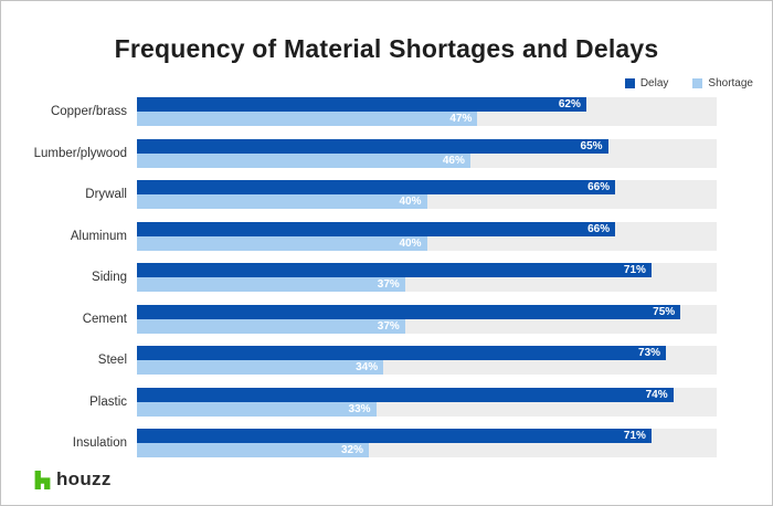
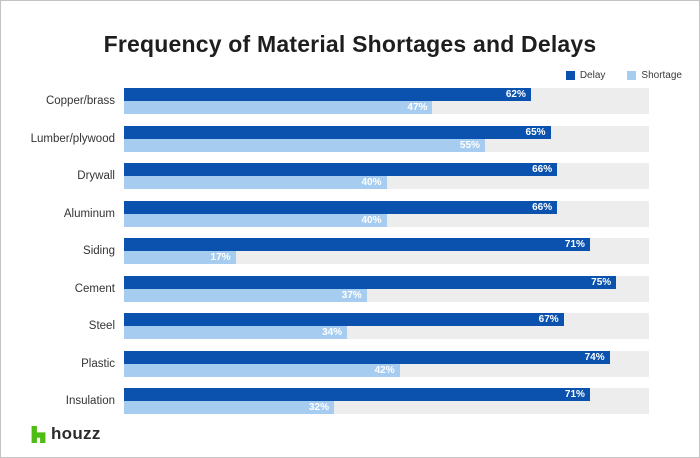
Shortage/Lumber/plywood: 46% -> 55%
Shortage/Siding: 37% -> 17%
Delay/Steel: 73% -> 67%
Shortage/Plastic: 33% -> 42%
